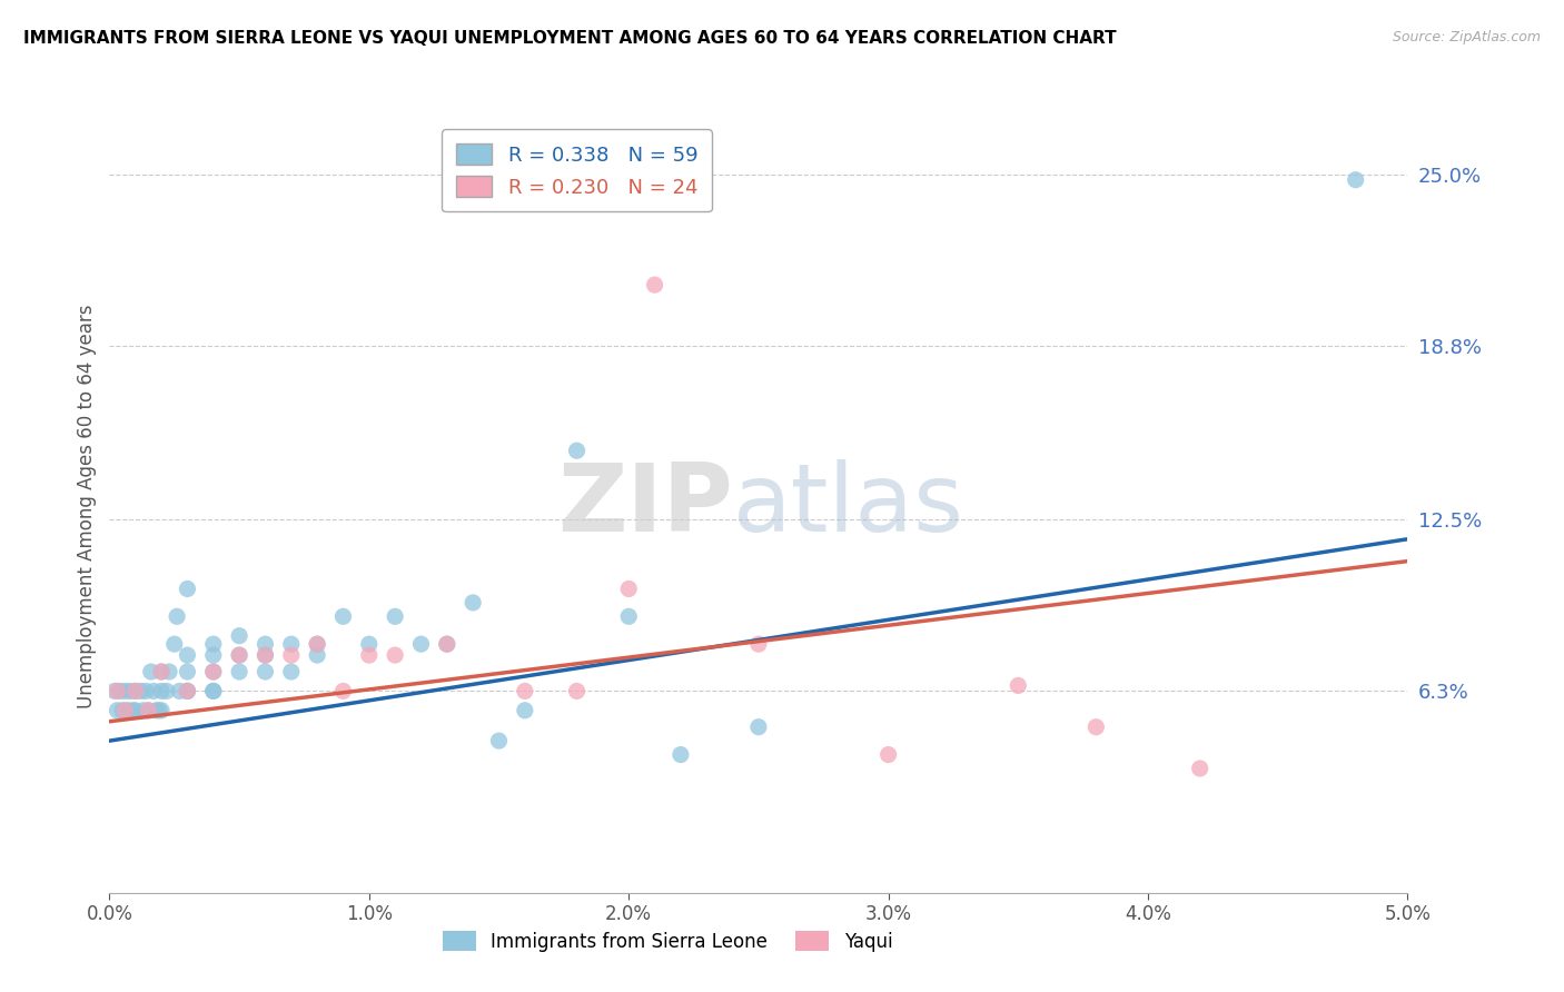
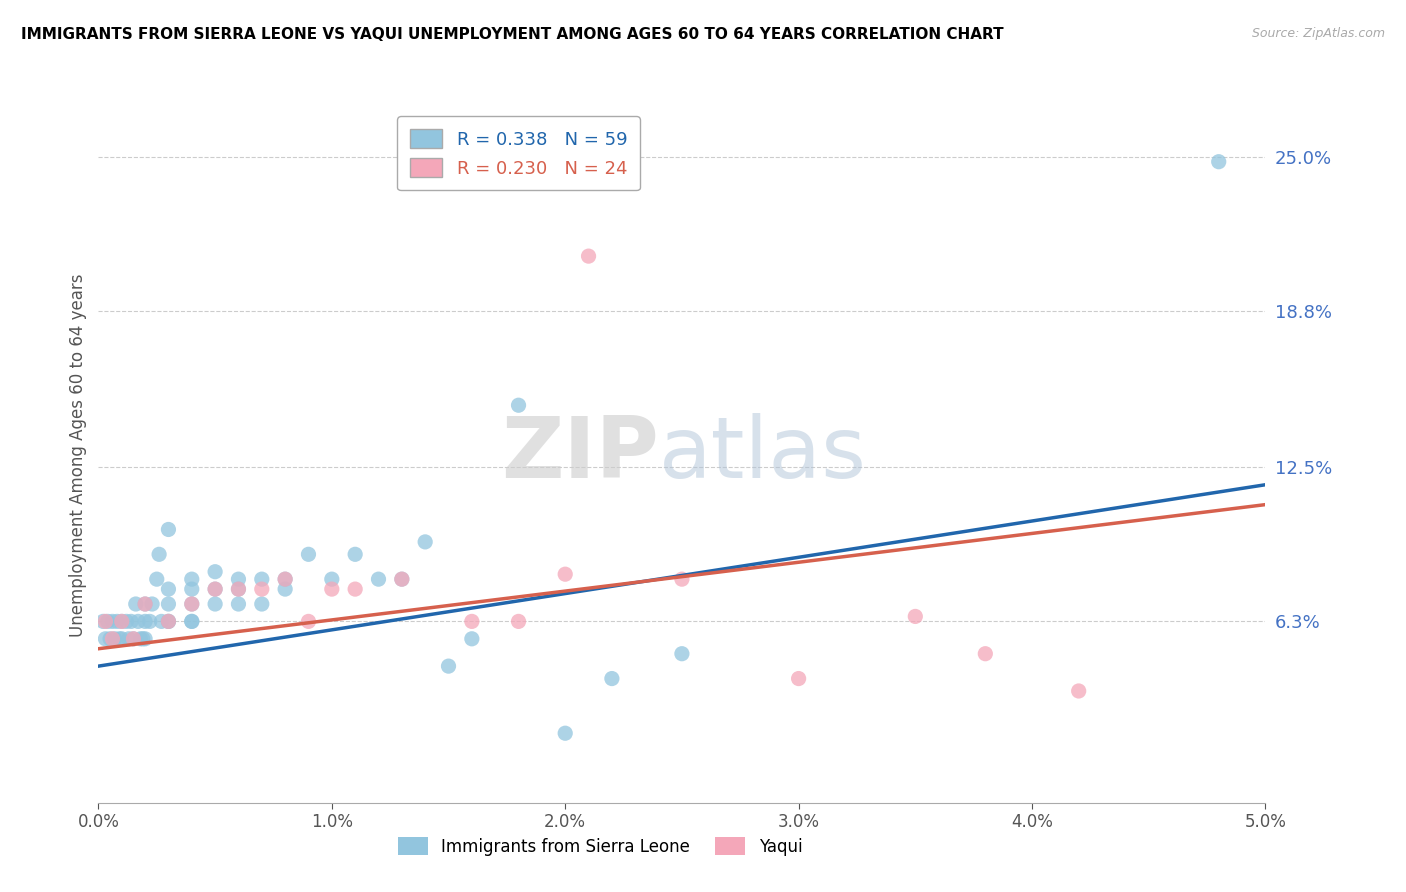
Immigrants from Sierra Leone/2.0%: 9.0% -> 1.8%
Yaqui/2.0%: 10.0% -> 8.2%
